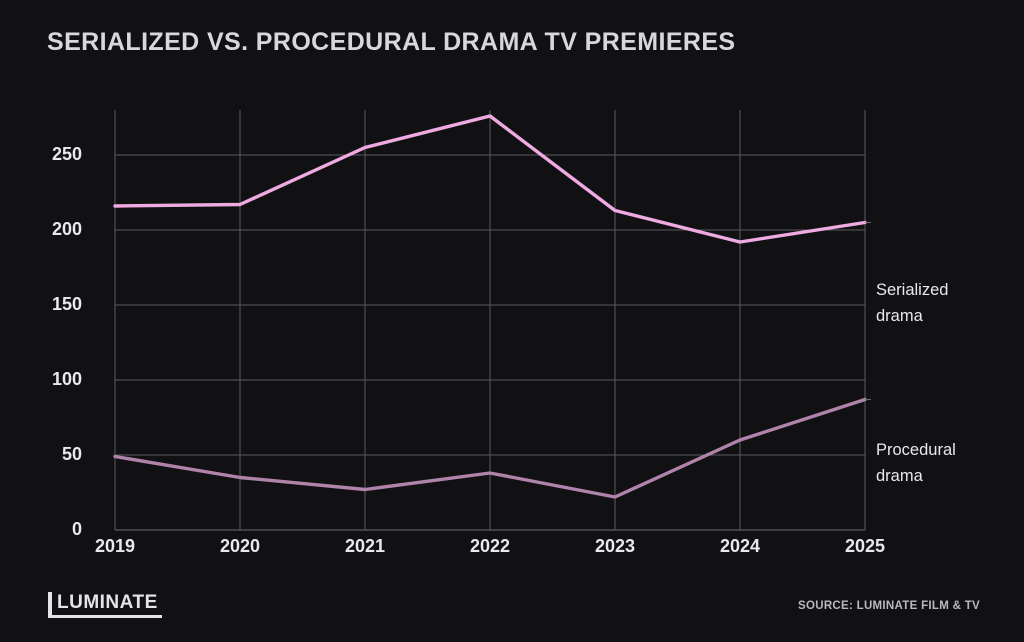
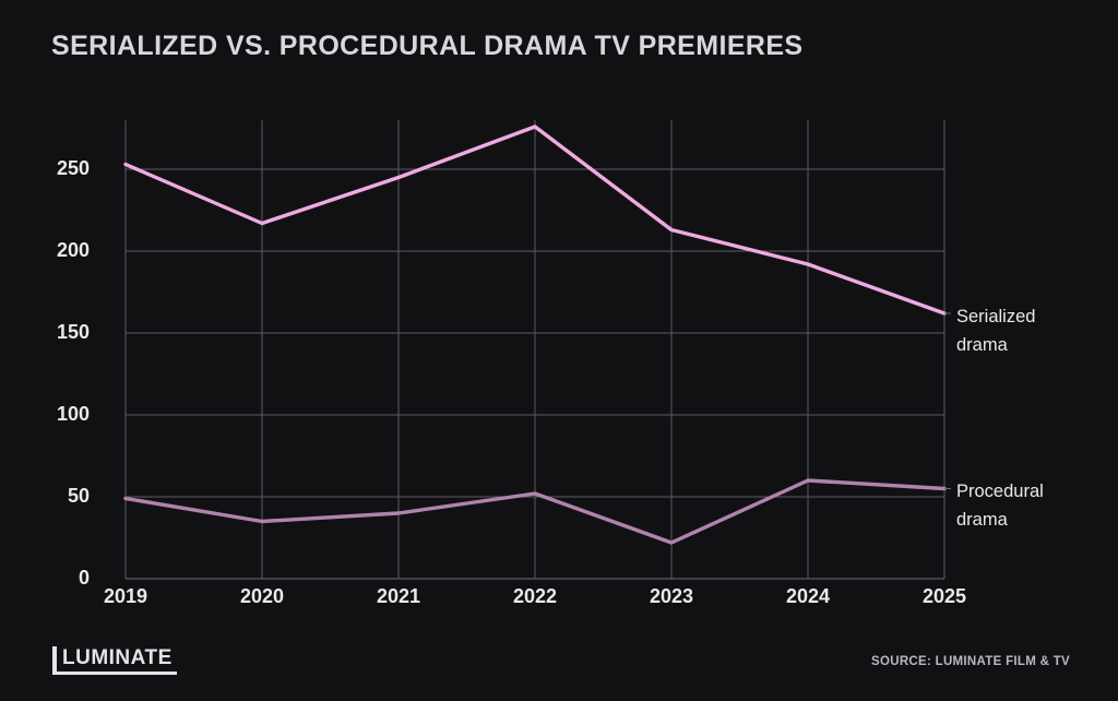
Serialized drama/2019: 216 -> 253
Serialized drama/2021: 255 -> 245
Procedural drama/2021: 27 -> 40
Procedural drama/2022: 38 -> 52
Serialized drama/2025: 205 -> 162
Procedural drama/2025: 87 -> 55
